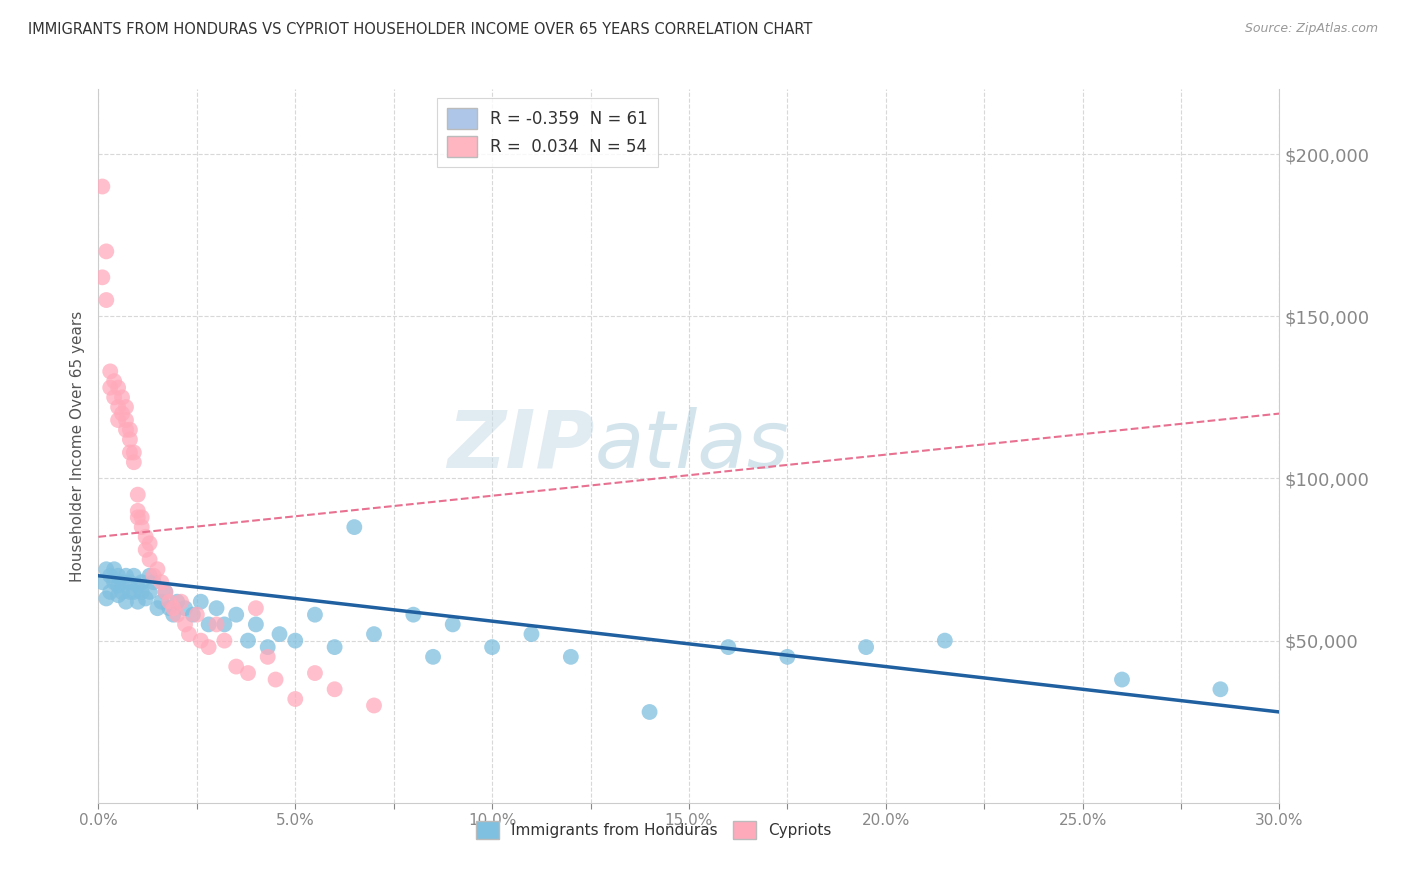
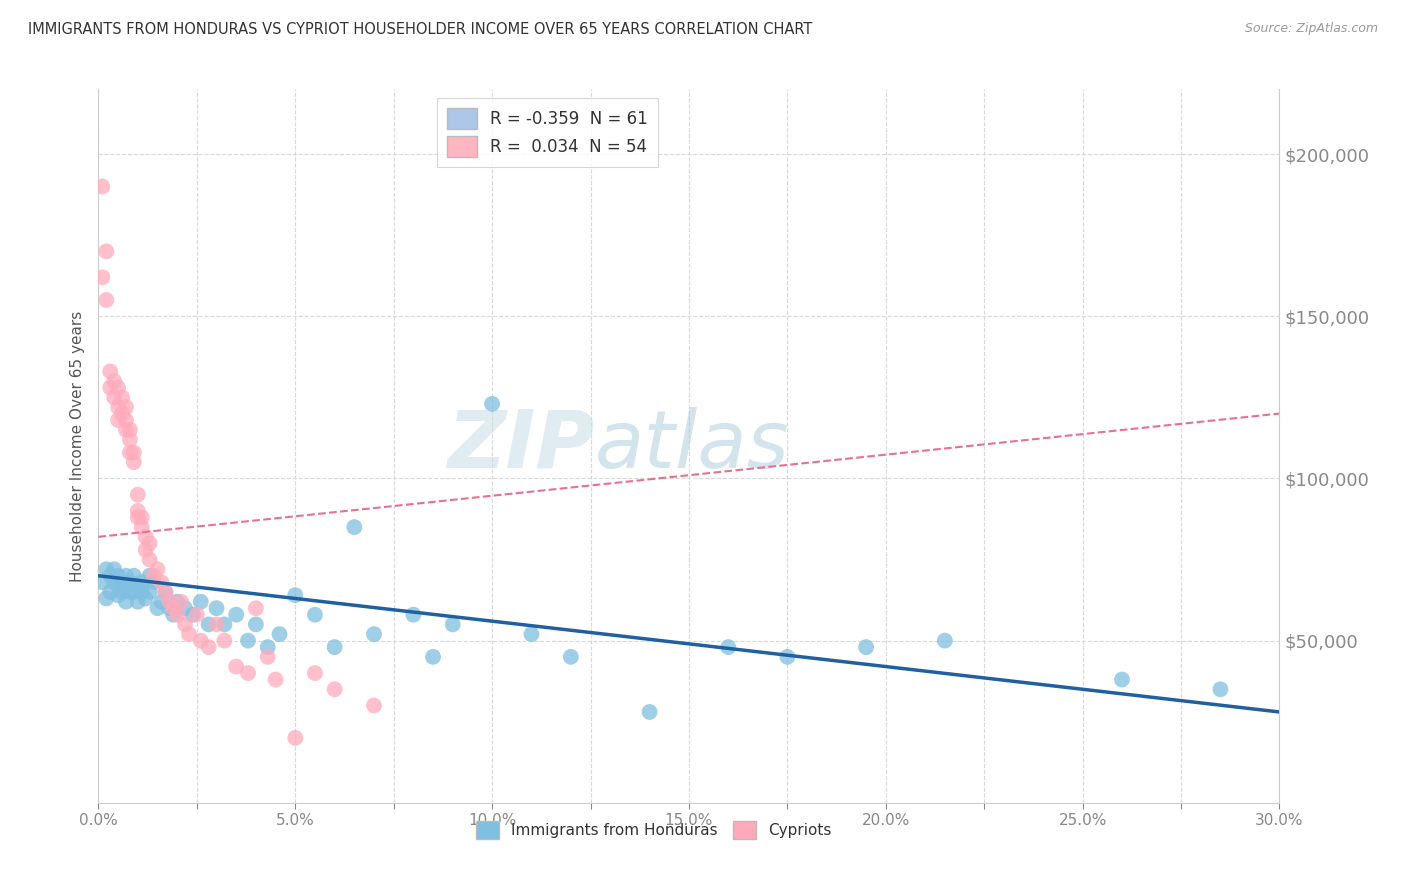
Immigrants from Honduras/5.0%: $50,000 -> $64,000
Cypriots/5.0%: $32,000 -> $20,000
Immigrants from Honduras/10.0%: $48,000 -> $123,000
